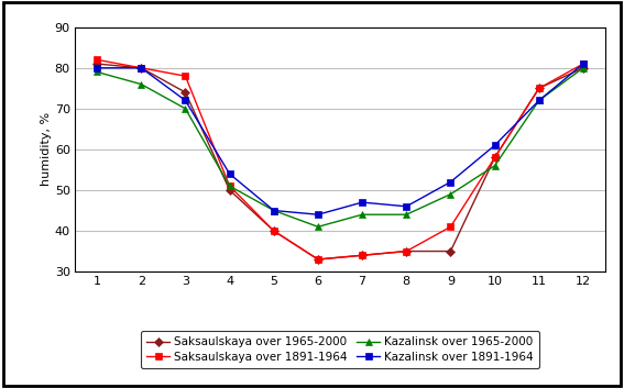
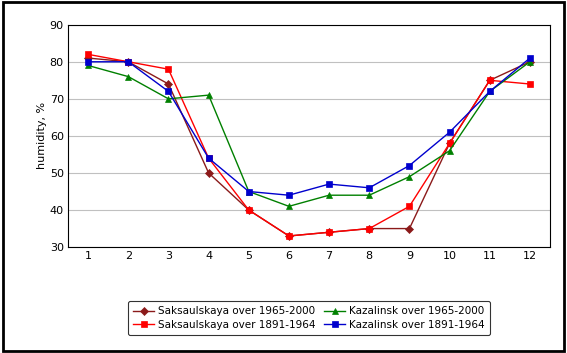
Saksaulskaya over 1891-1964/4: 51 -> 54
Kazalinsk over 1965-2000/4: 51 -> 71
Saksaulskaya over 1891-1964/12: 81 -> 74
